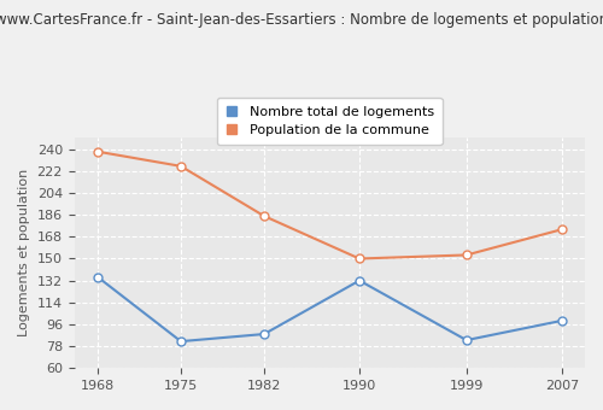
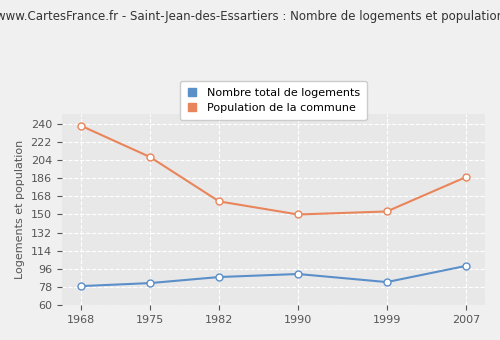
Nombre total de logements/1968: 135 -> 79
Population de la commune/1975: 226 -> 207
Population de la commune/1982: 185 -> 163
Nombre total de logements/1990: 132 -> 91
Population de la commune/2007: 174 -> 187
